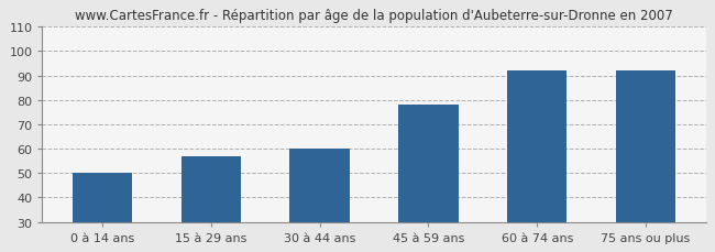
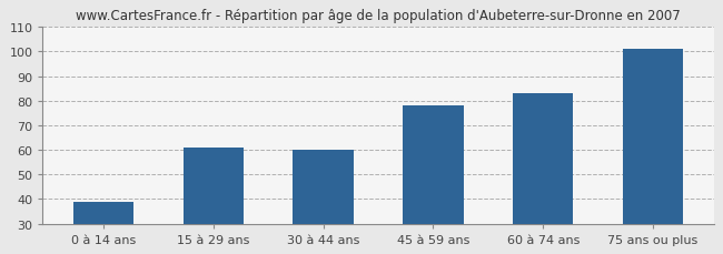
0 à 14 ans: 50 -> 39
15 à 29 ans: 57 -> 61
60 à 74 ans: 92 -> 83
75 ans ou plus: 92 -> 101
